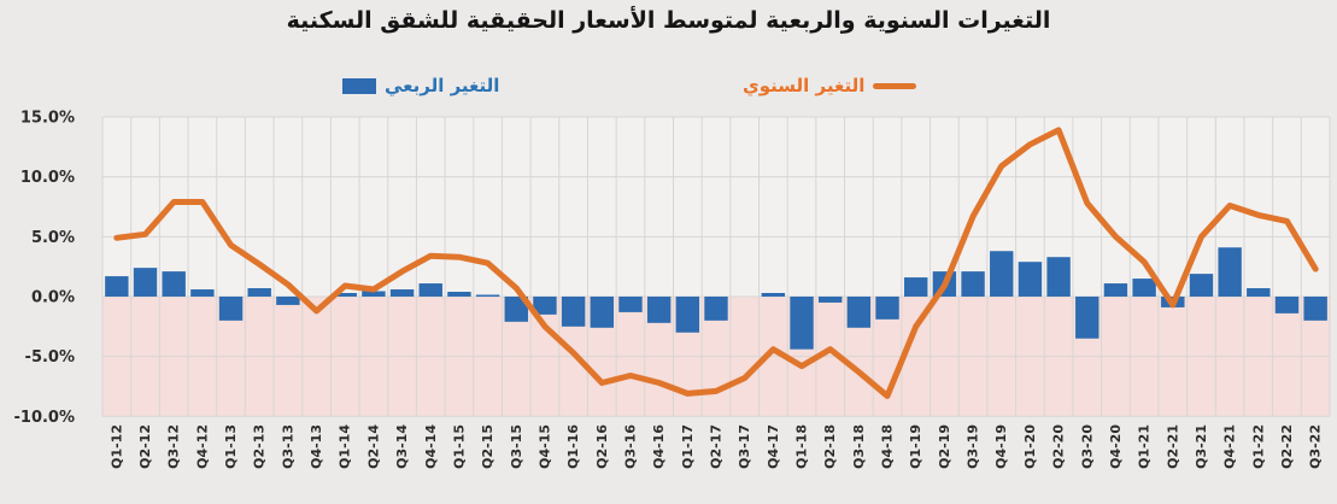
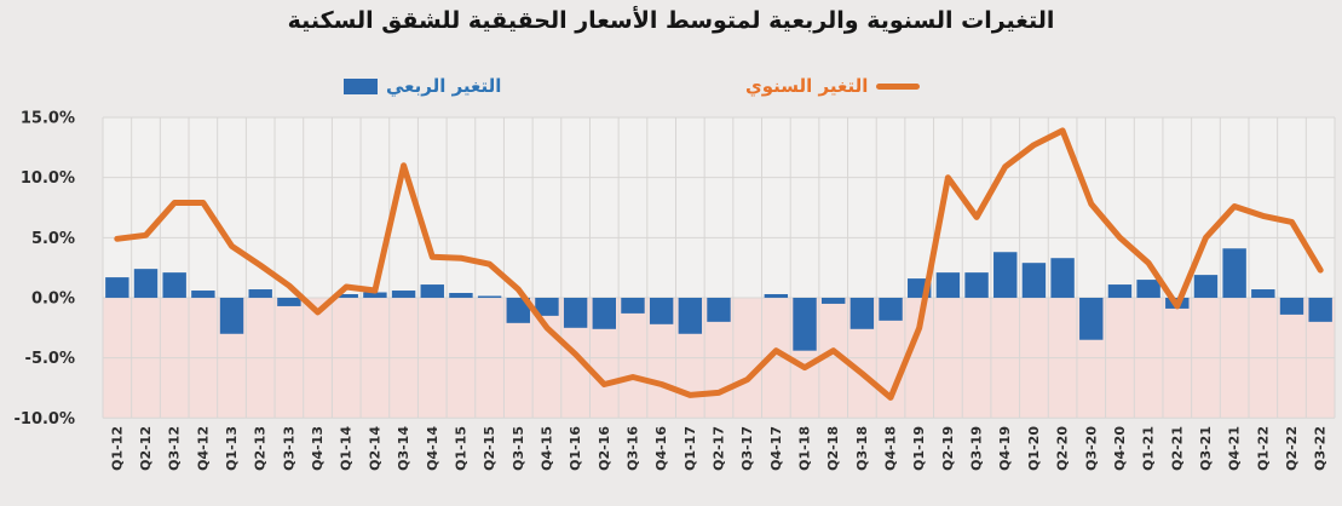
التغير الربعي/Q1-13: -2% -> -3%
التغير السنوي/Q3-14: 2% -> 11%
التغير السنوي/Q2-19: 1% -> 10%
